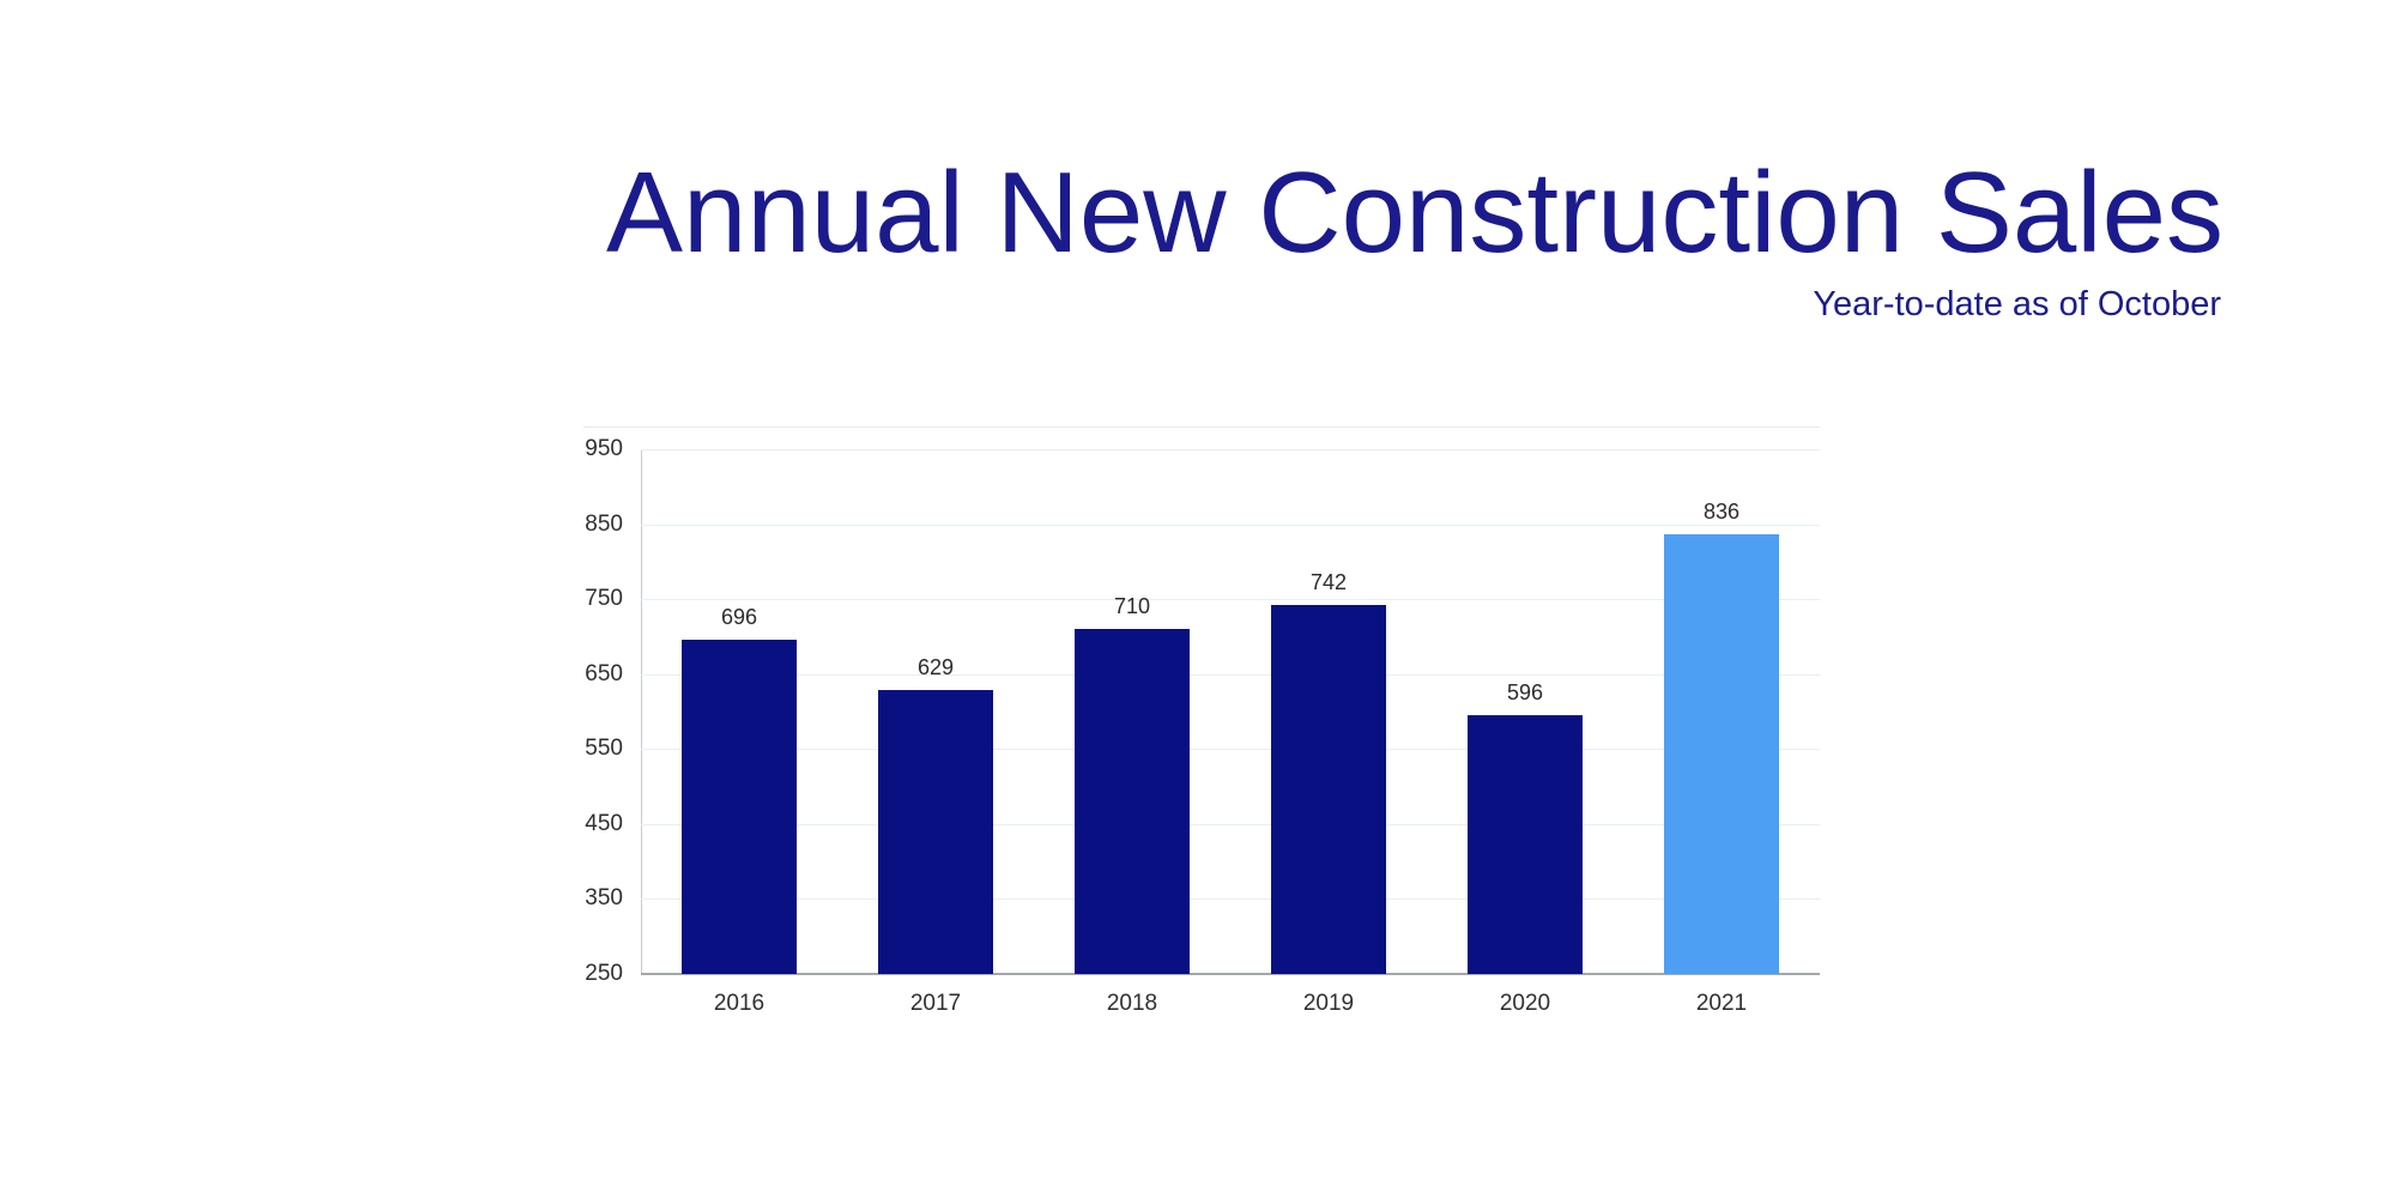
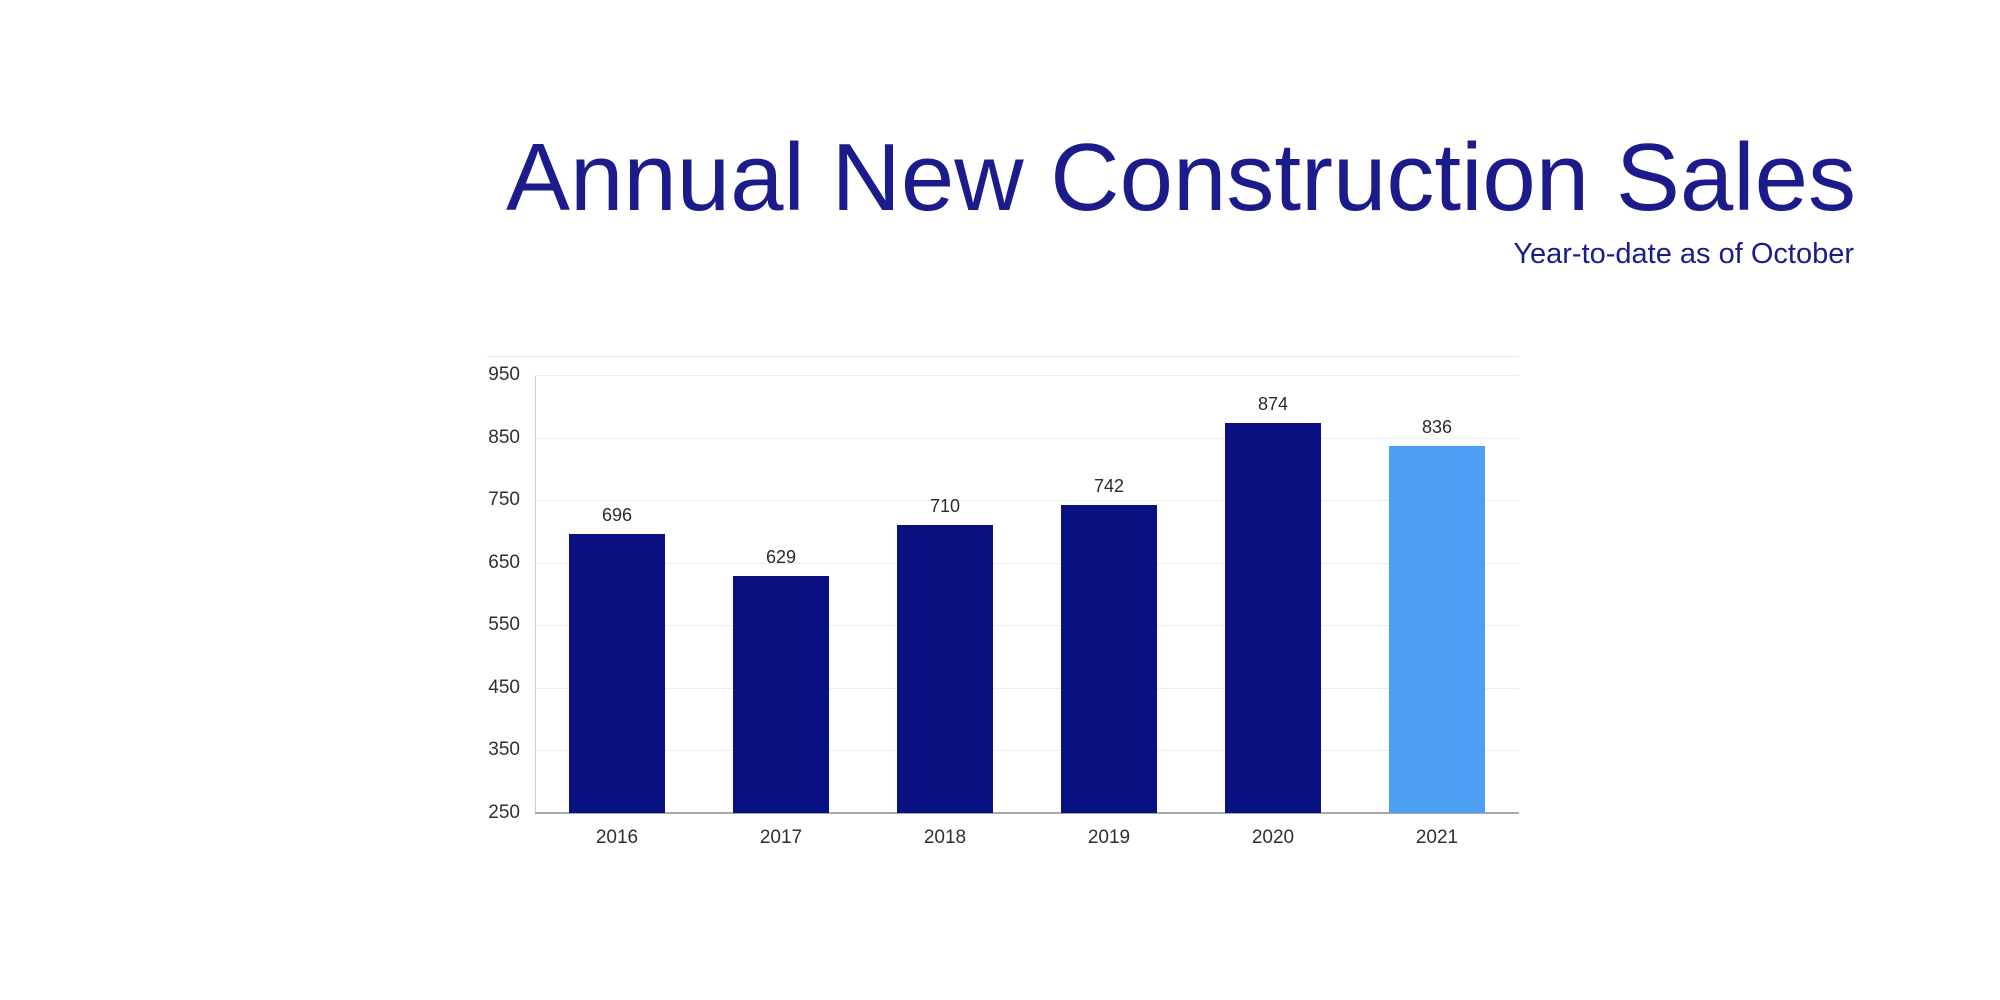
2020: 596 -> 874
